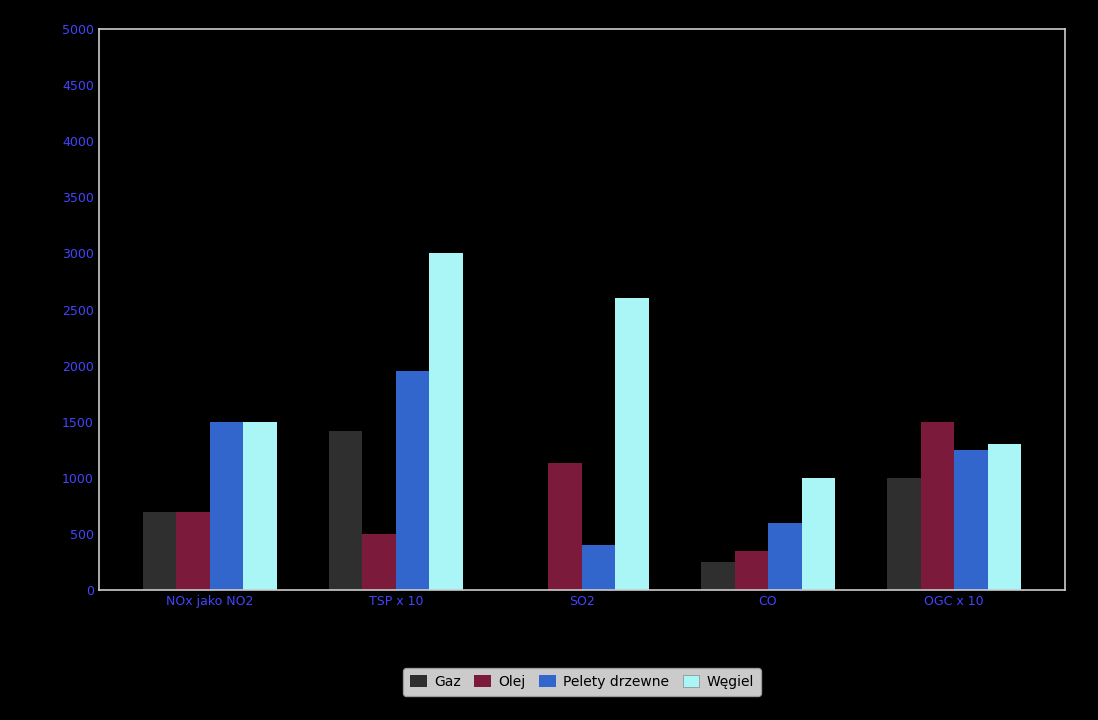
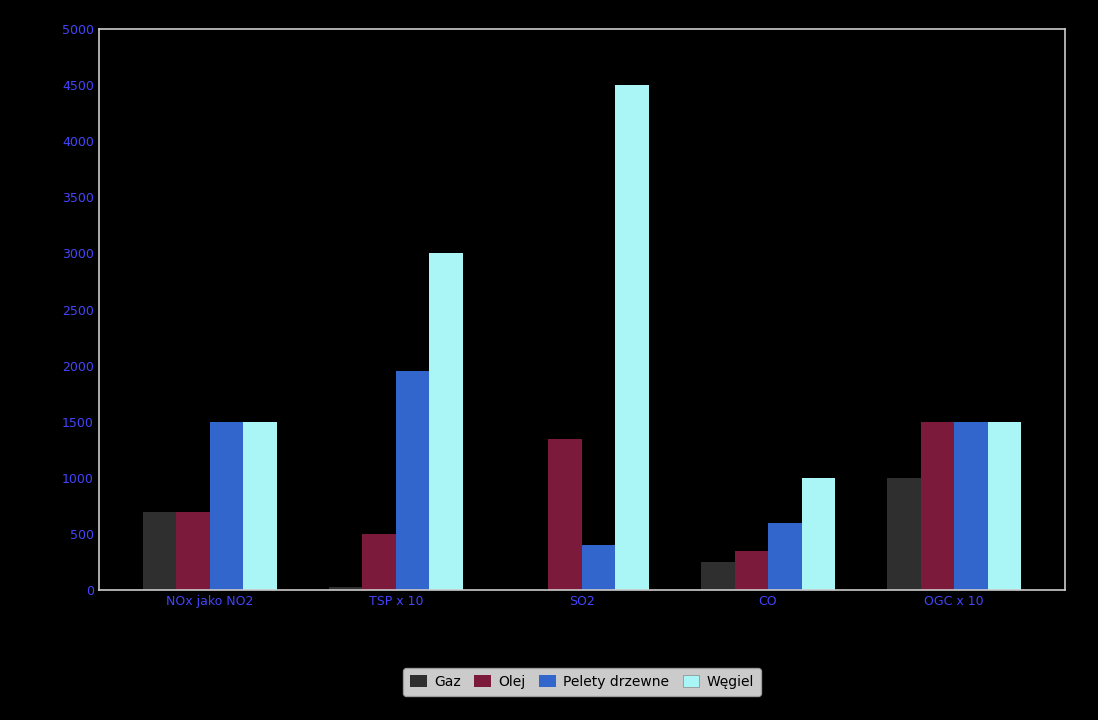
Gaz/TSP x 10: 1420 -> 30
Olej/SO2: 1130 -> 1350
Węgiel/SO2: 2600 -> 4500
Pelety drzewne/OGC x 10: 1250 -> 1500
Węgiel/OGC x 10: 1300 -> 1500
